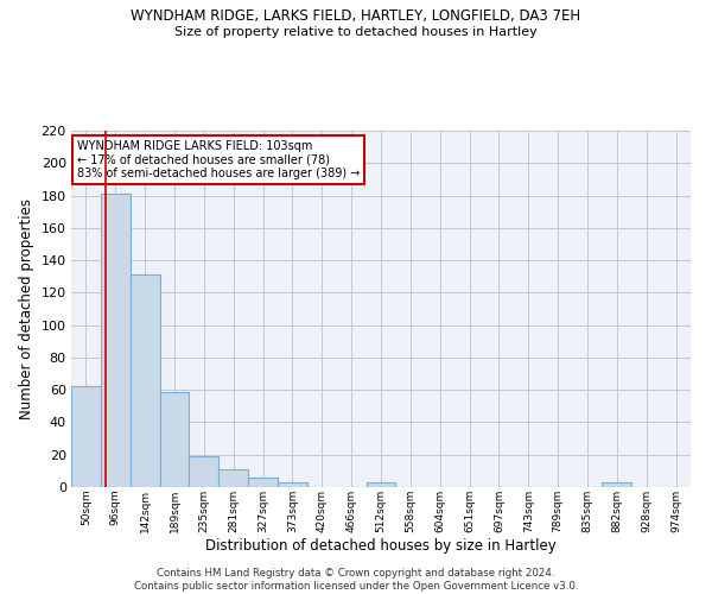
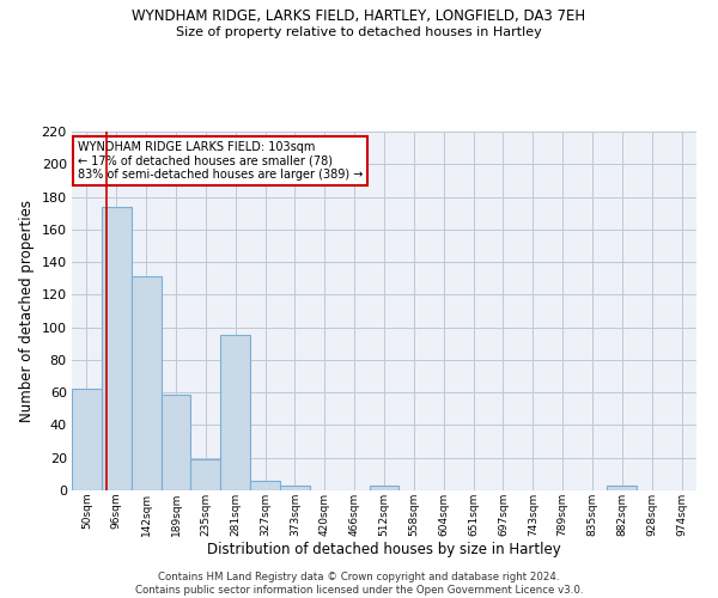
96sqm: 181 -> 174
281sqm: 11 -> 95
